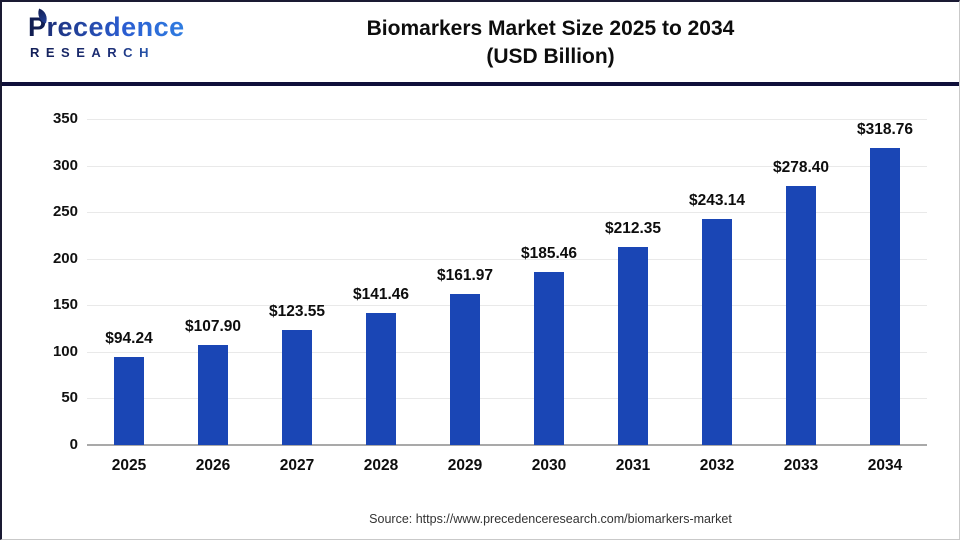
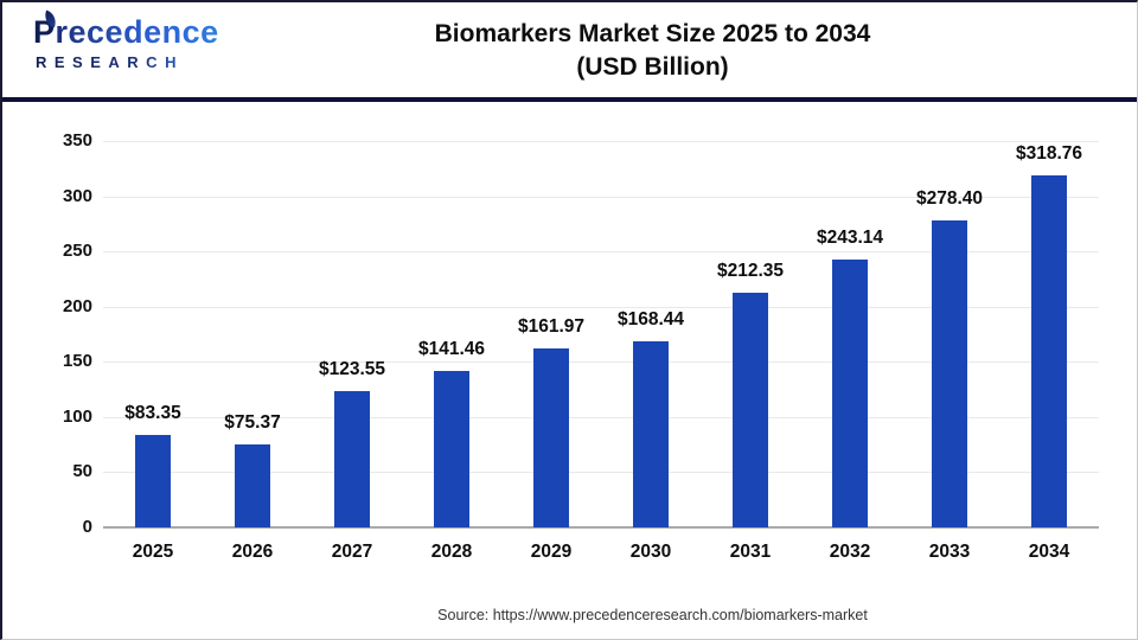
2025: $94.24 -> $83.35
2026: $107.90 -> $75.37
2030: $185.46 -> $168.44
